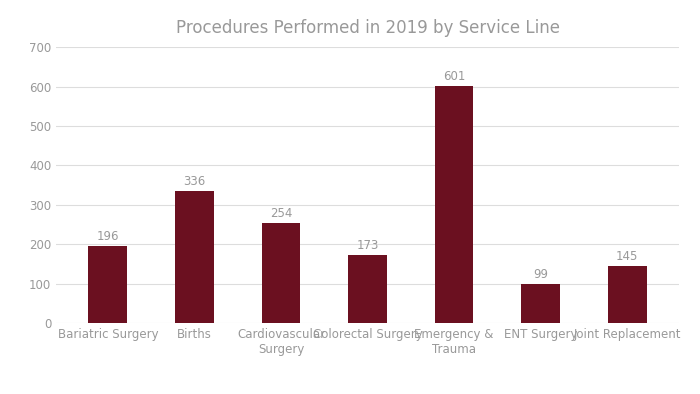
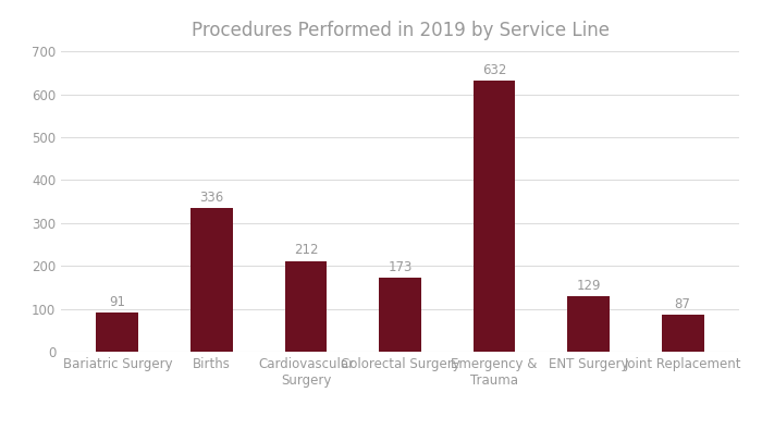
Bariatric Surgery: 196 -> 91
Cardiovascular Surgery: 254 -> 212
Emergency & Trauma: 601 -> 632
ENT Surgery: 99 -> 129
Joint Replacement: 145 -> 87
